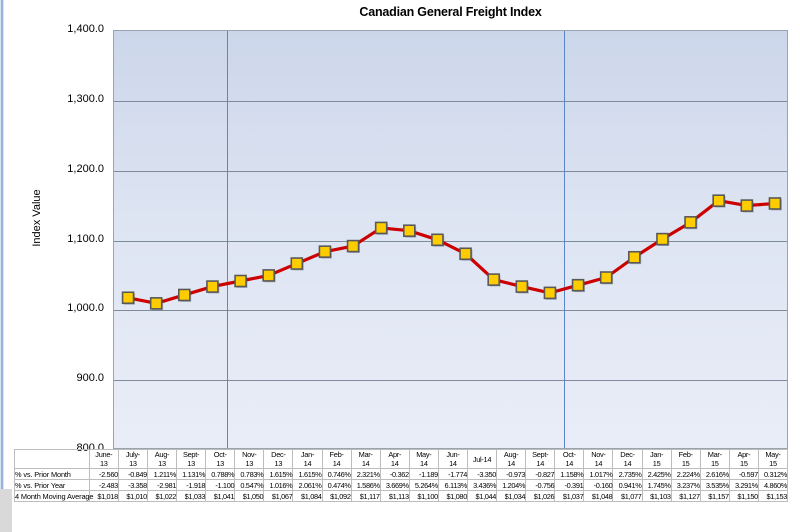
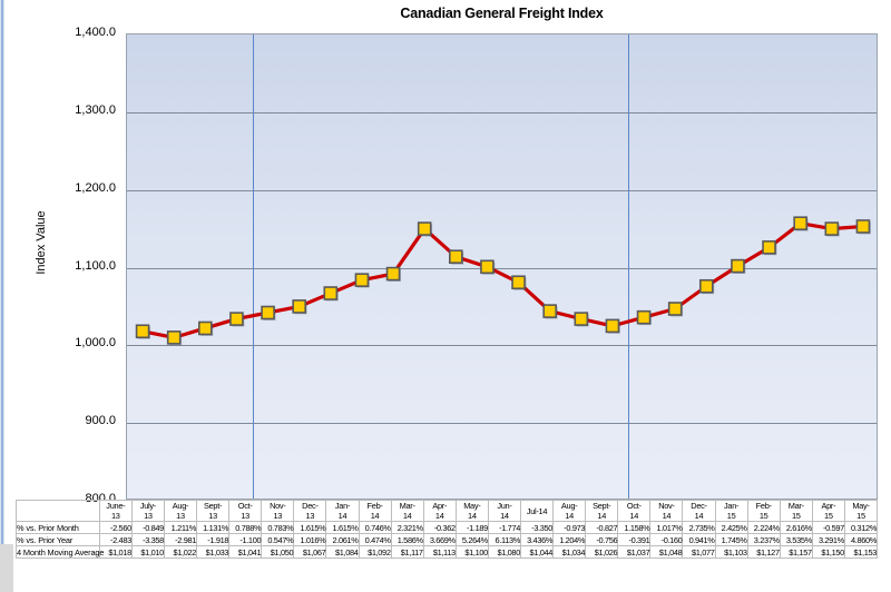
Mar-14: 1120 -> 1150
